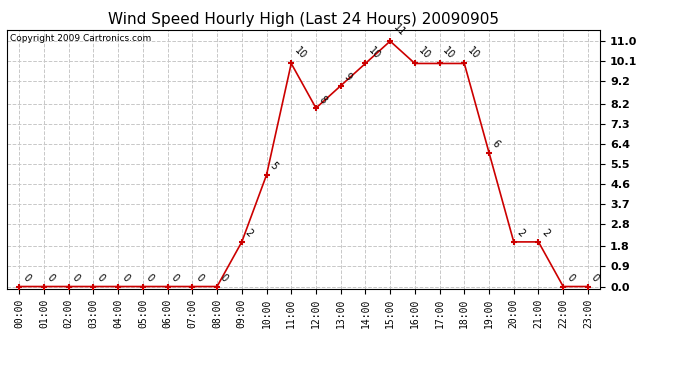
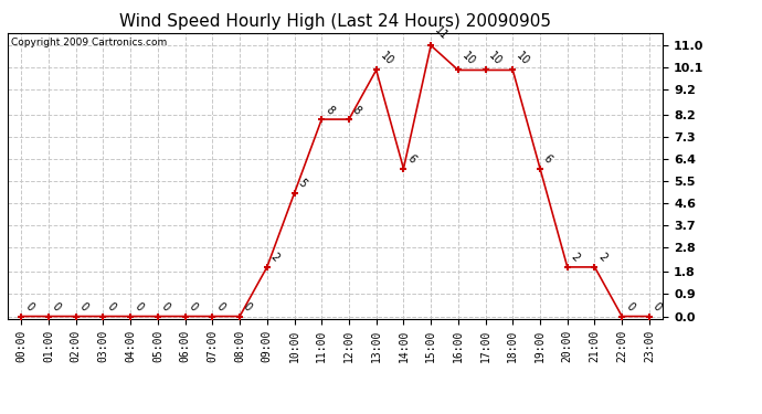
11:00: 10 -> 8
13:00: 9 -> 10
14:00: 10 -> 6
